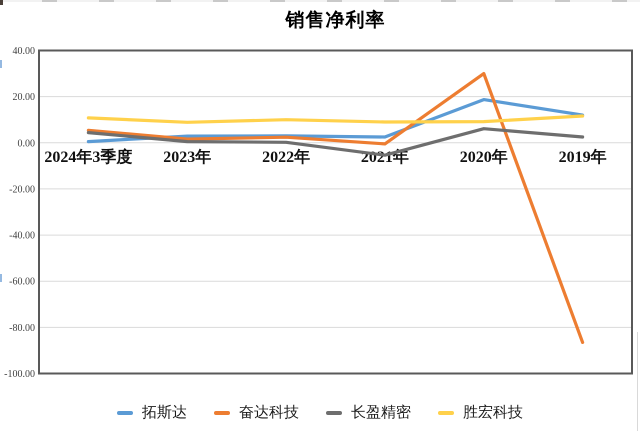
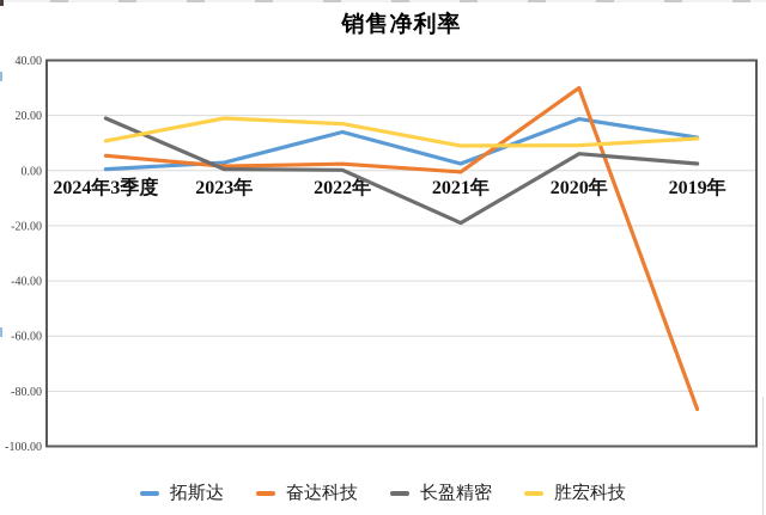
长盈精密/2024年3季度: 4 -> 19
胜宏科技/2023年: 9 -> 19
拓斯达/2022年: 3 -> 14
胜宏科技/2022年: 10 -> 17
长盈精密/2021年: -5 -> -19
